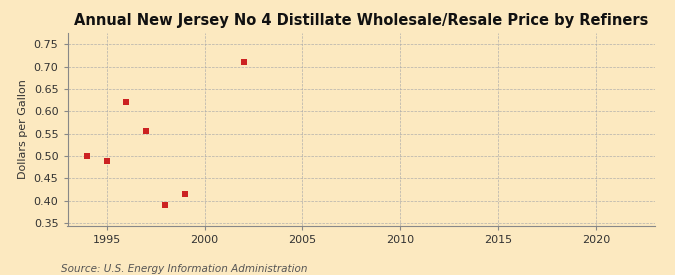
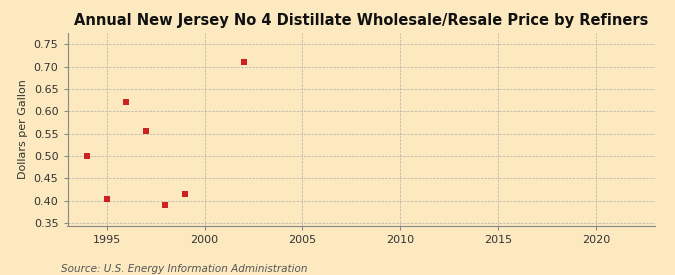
1995: 0.488 -> 0.405
